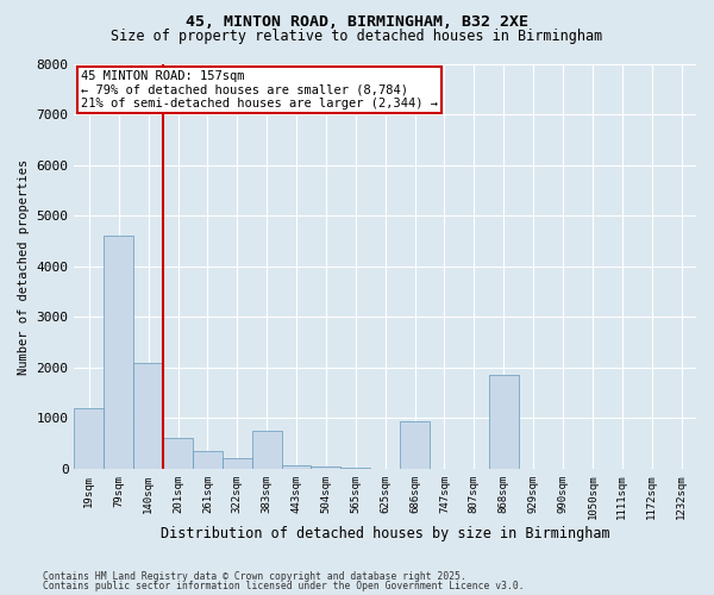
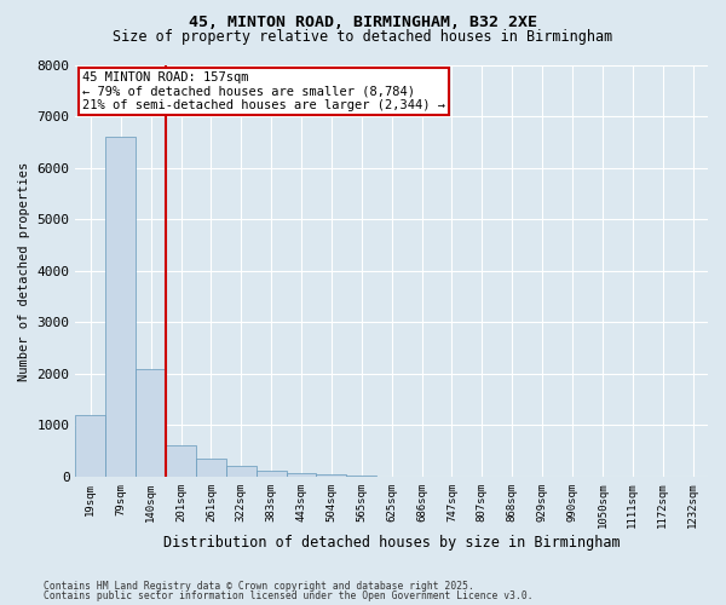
79sqm: 4600 -> 6600
383sqm: 750 -> 120
686sqm: 950 -> 0
868sqm: 1850 -> 0
